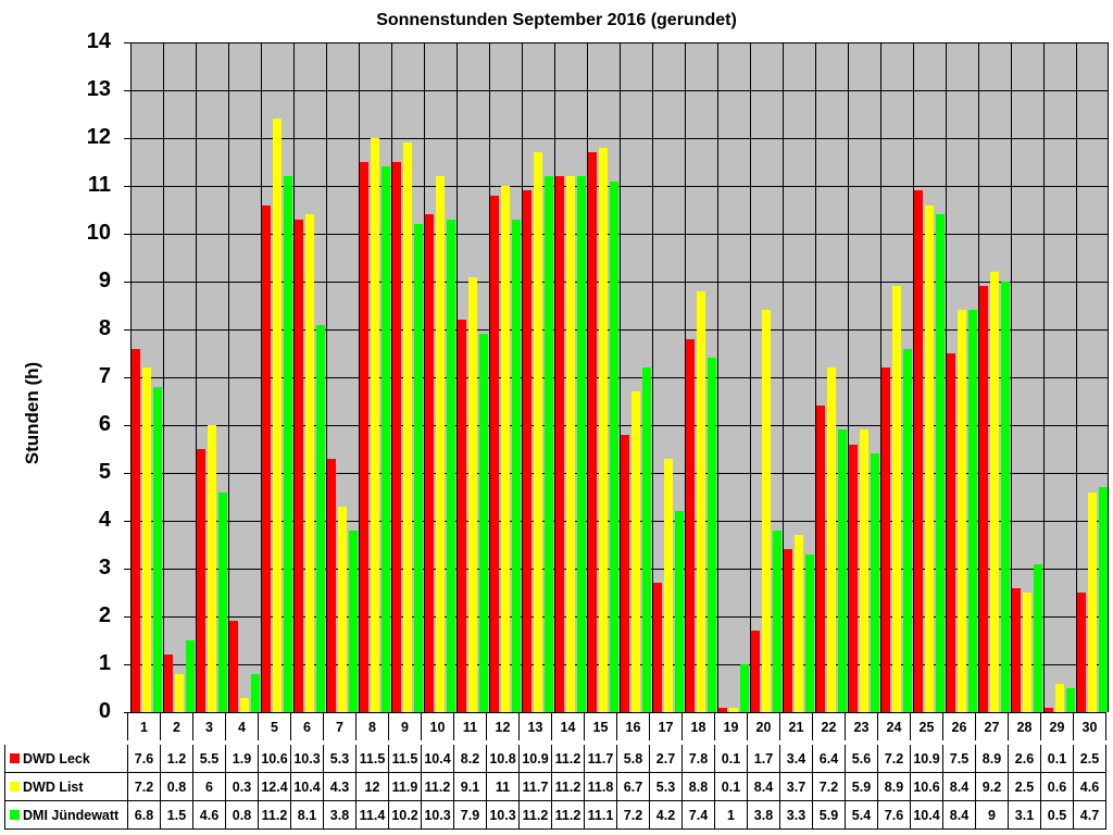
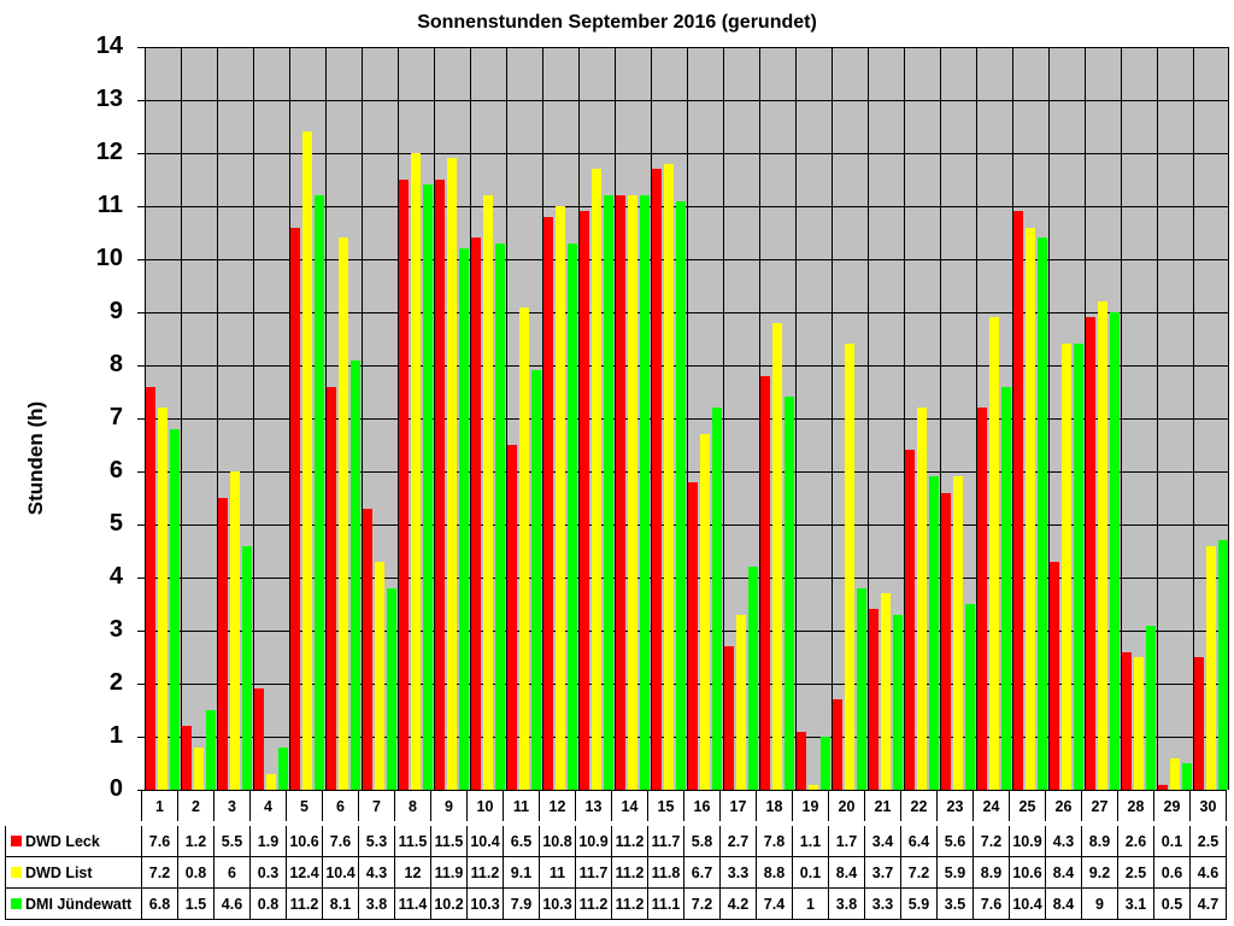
DWD Leck/6: 10.3 -> 7.6
DWD Leck/11: 8.2 -> 6.5
DWD List/17: 5.3 -> 3.3
DWD Leck/19: 0.1 -> 1.1
DMI Jündewatt/23: 5.4 -> 3.5
DWD Leck/26: 7.5 -> 4.3
